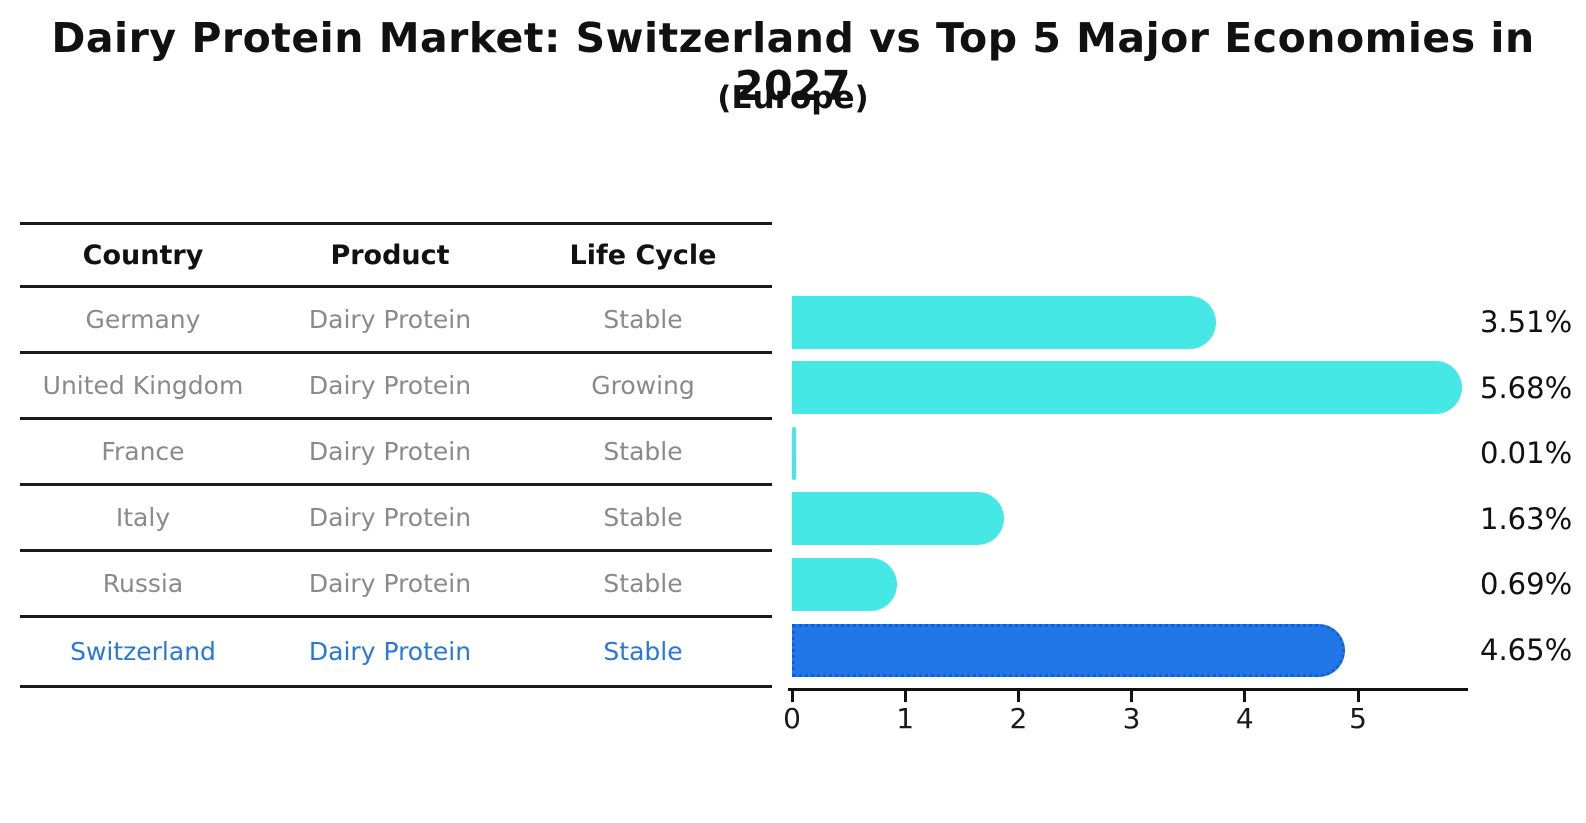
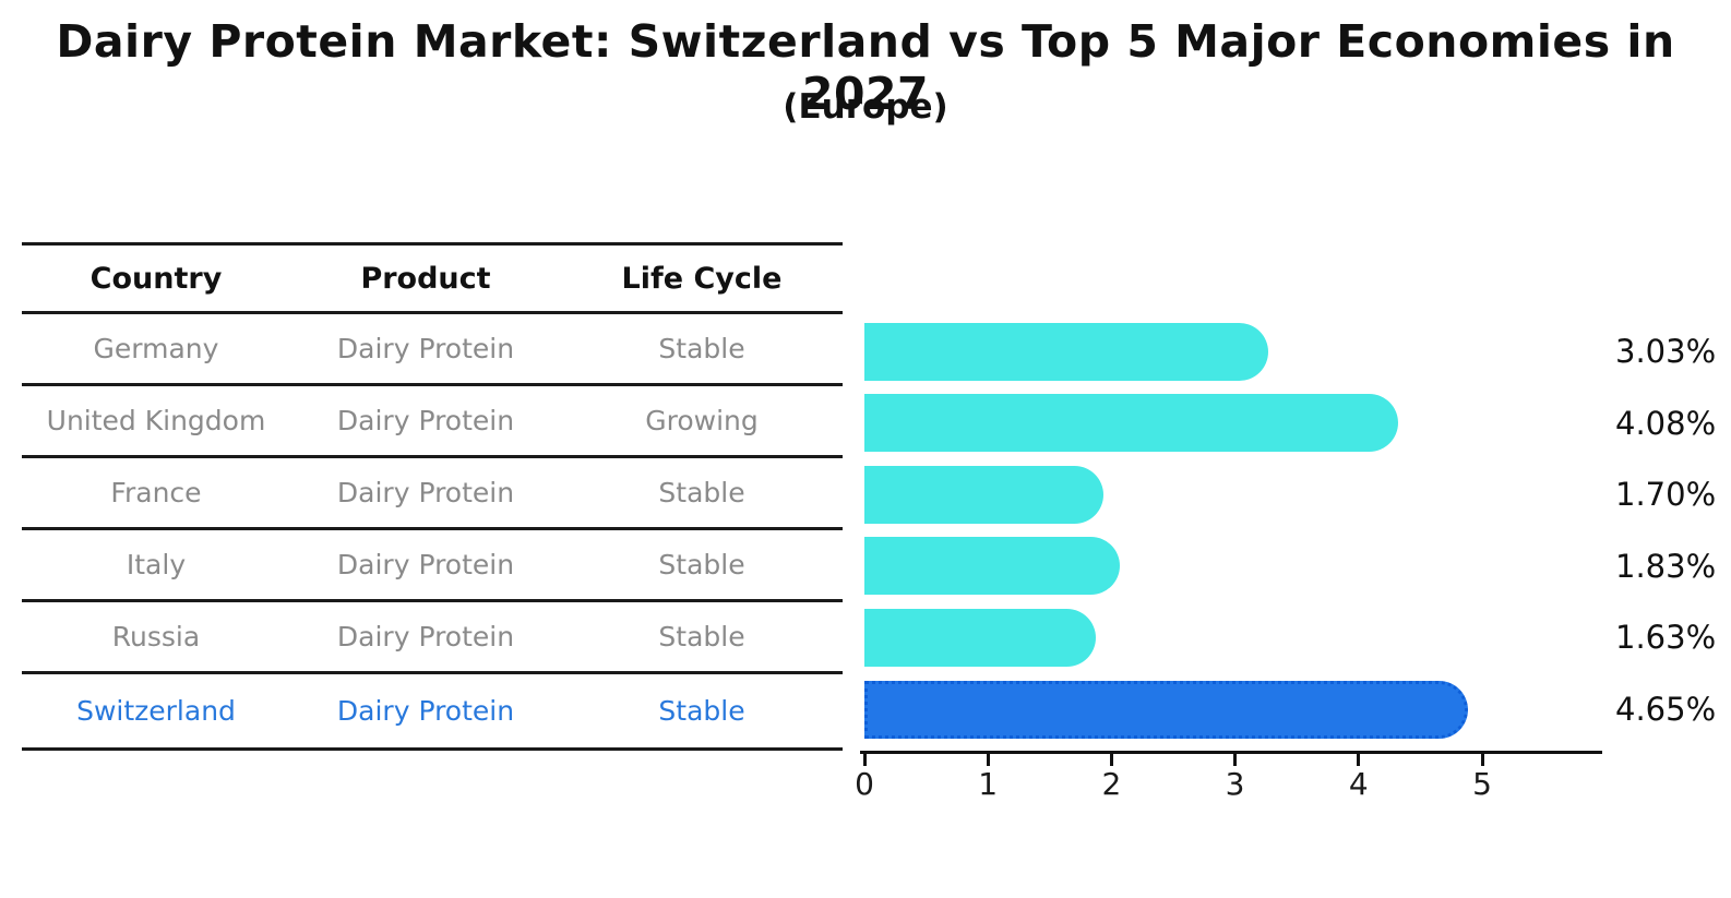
Germany: 3.51% -> 3.03%
United Kingdom: 5.68% -> 4.08%
France: 0.01% -> 1.70%
Italy: 1.63% -> 1.83%
Russia: 0.69% -> 1.63%
